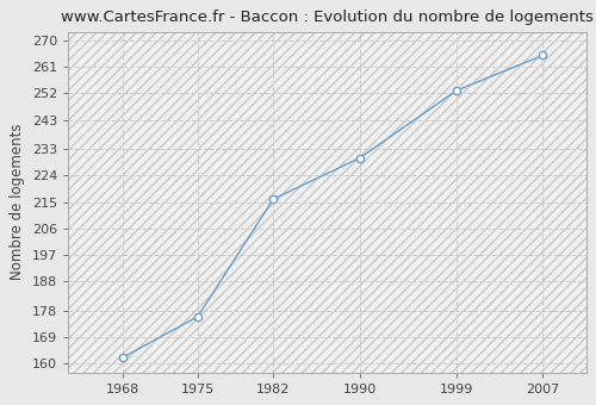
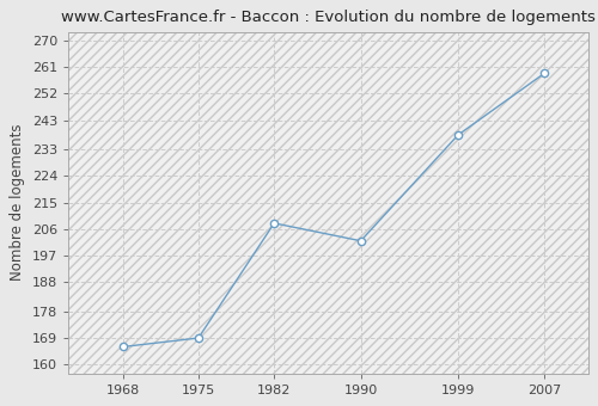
1968: 162 -> 166
1975: 176 -> 169
1982: 216 -> 208
1990: 230 -> 202
1999: 253 -> 238
2007: 265 -> 259
